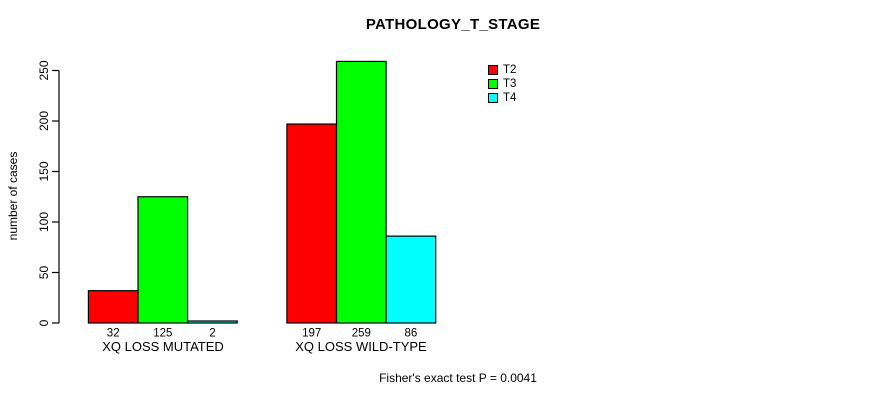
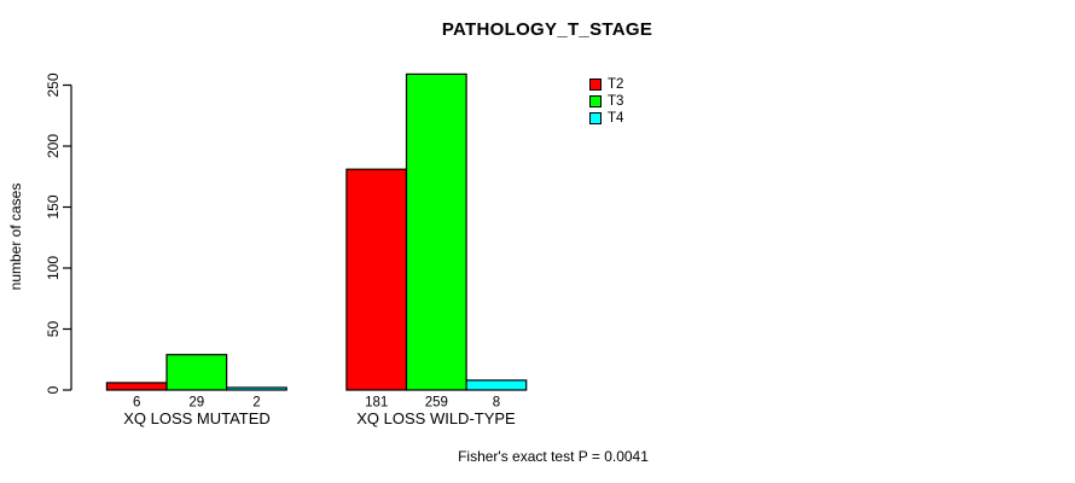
T2/XQ LOSS MUTATED: 32 -> 6
T3/XQ LOSS MUTATED: 125 -> 29
T2/XQ LOSS WILD-TYPE: 197 -> 181
T4/XQ LOSS WILD-TYPE: 86 -> 8
